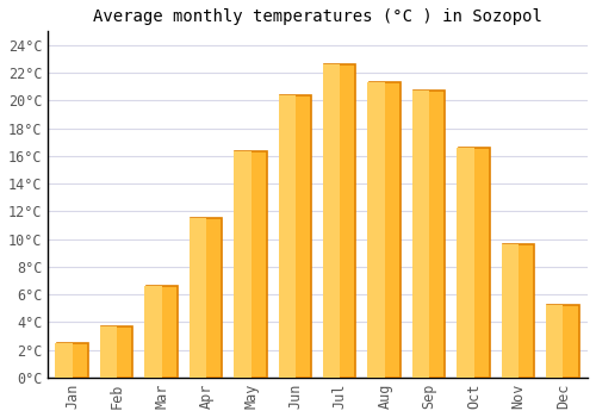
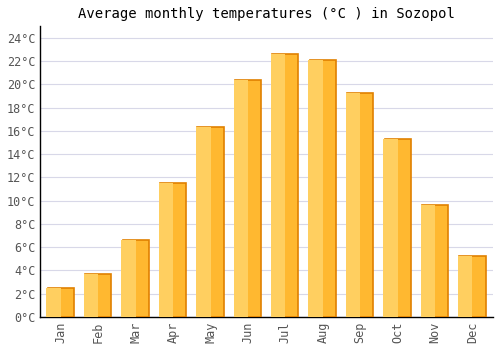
Aug: 21.3°C -> 22.1°C
Sep: 20.7°C -> 19.3°C
Oct: 16.6°C -> 15.3°C
